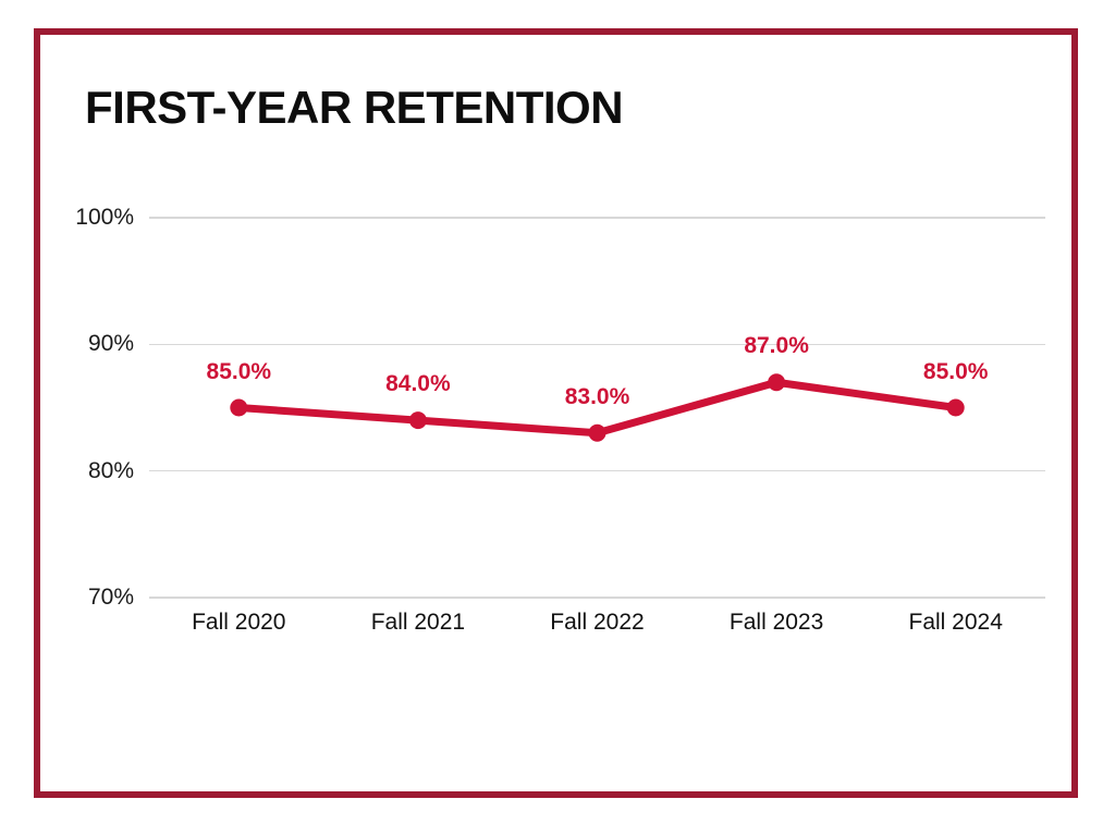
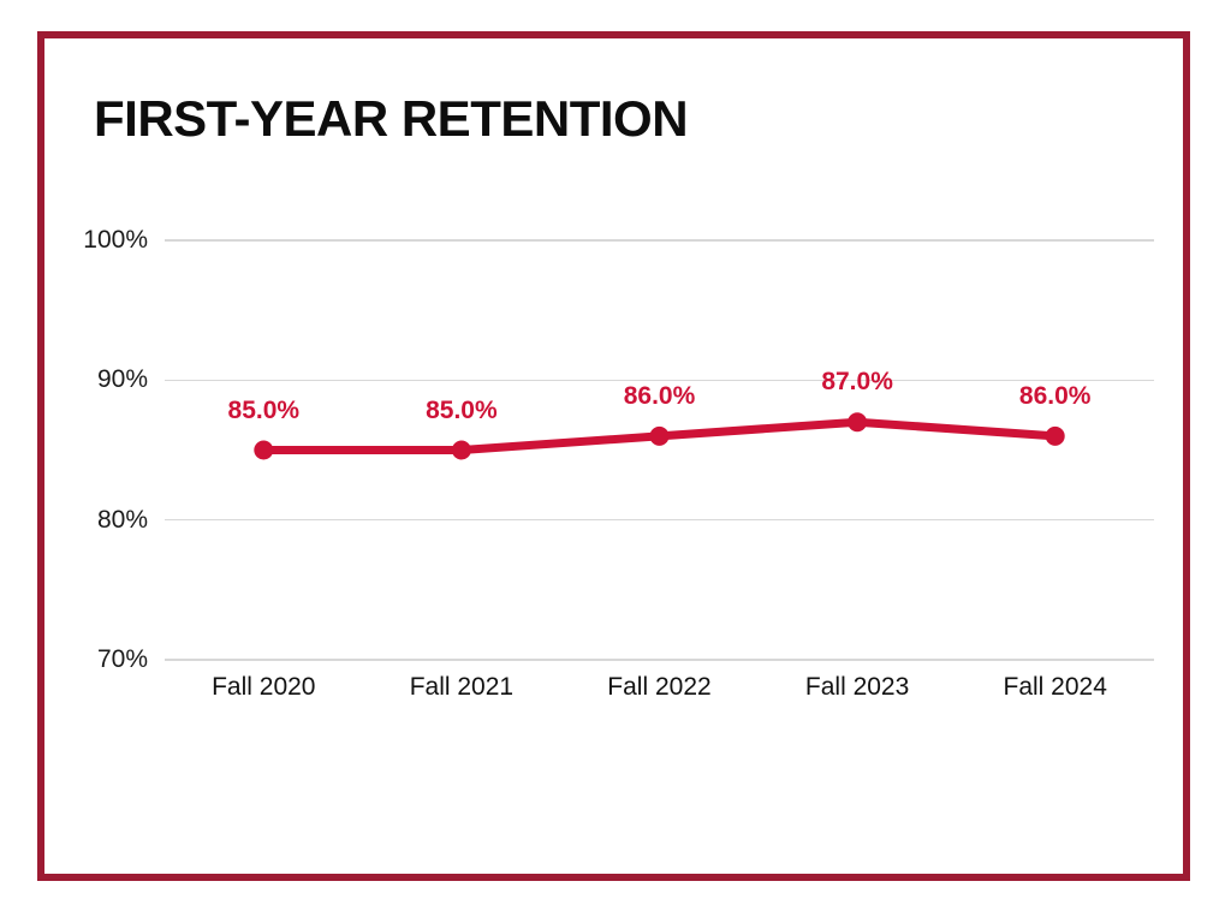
Fall 2021: 84.0% -> 85.0%
Fall 2022: 83.0% -> 86.0%
Fall 2024: 85.0% -> 86.0%
